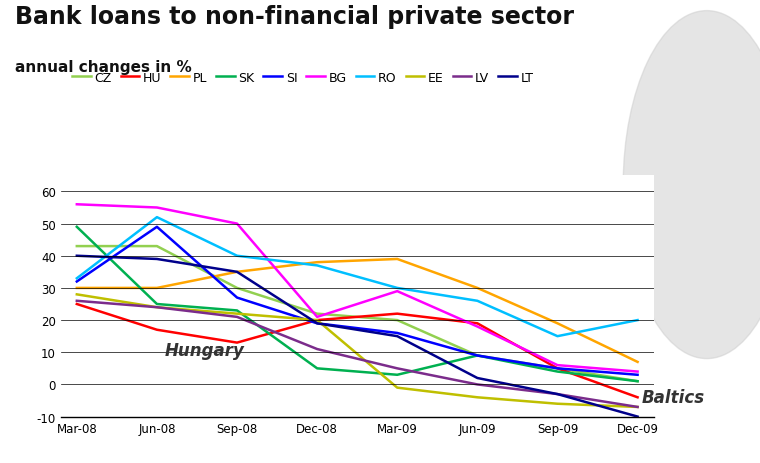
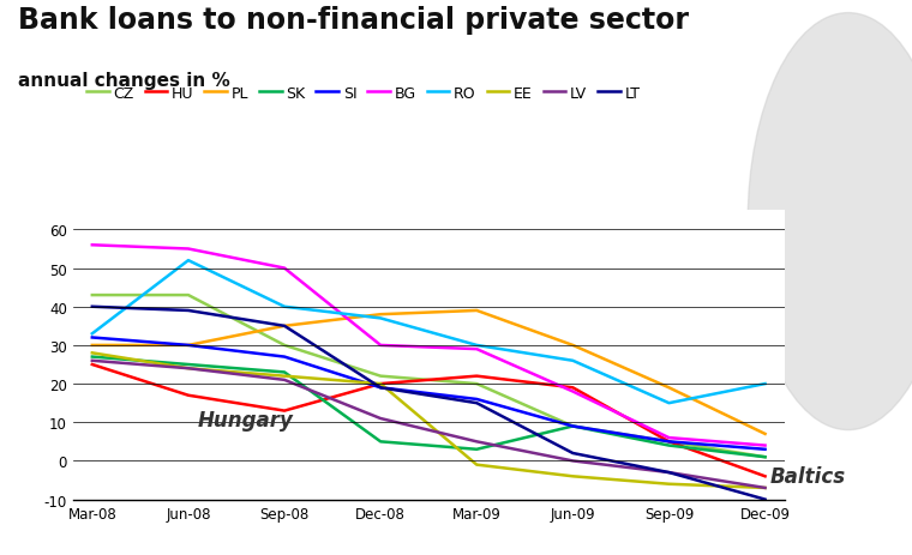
SK/Mar-08: 49 -> 27
SI/Jun-08: 49 -> 30
BG/Dec-08: 21 -> 30
